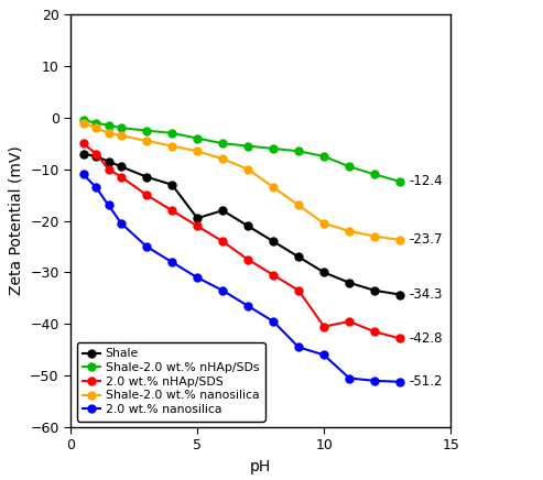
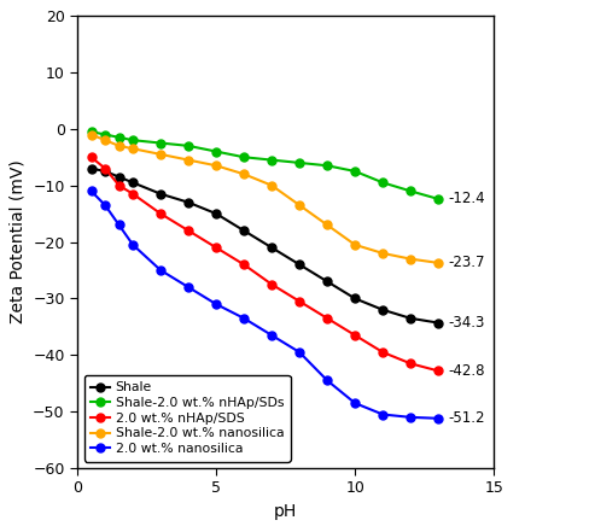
Shale/5: -19.5 -> -15.0
2.0 wt.% nHAp/SDS/10: -40.5 -> -36.5
2.0 wt.% nanosilica/10: -46.0 -> -48.5
